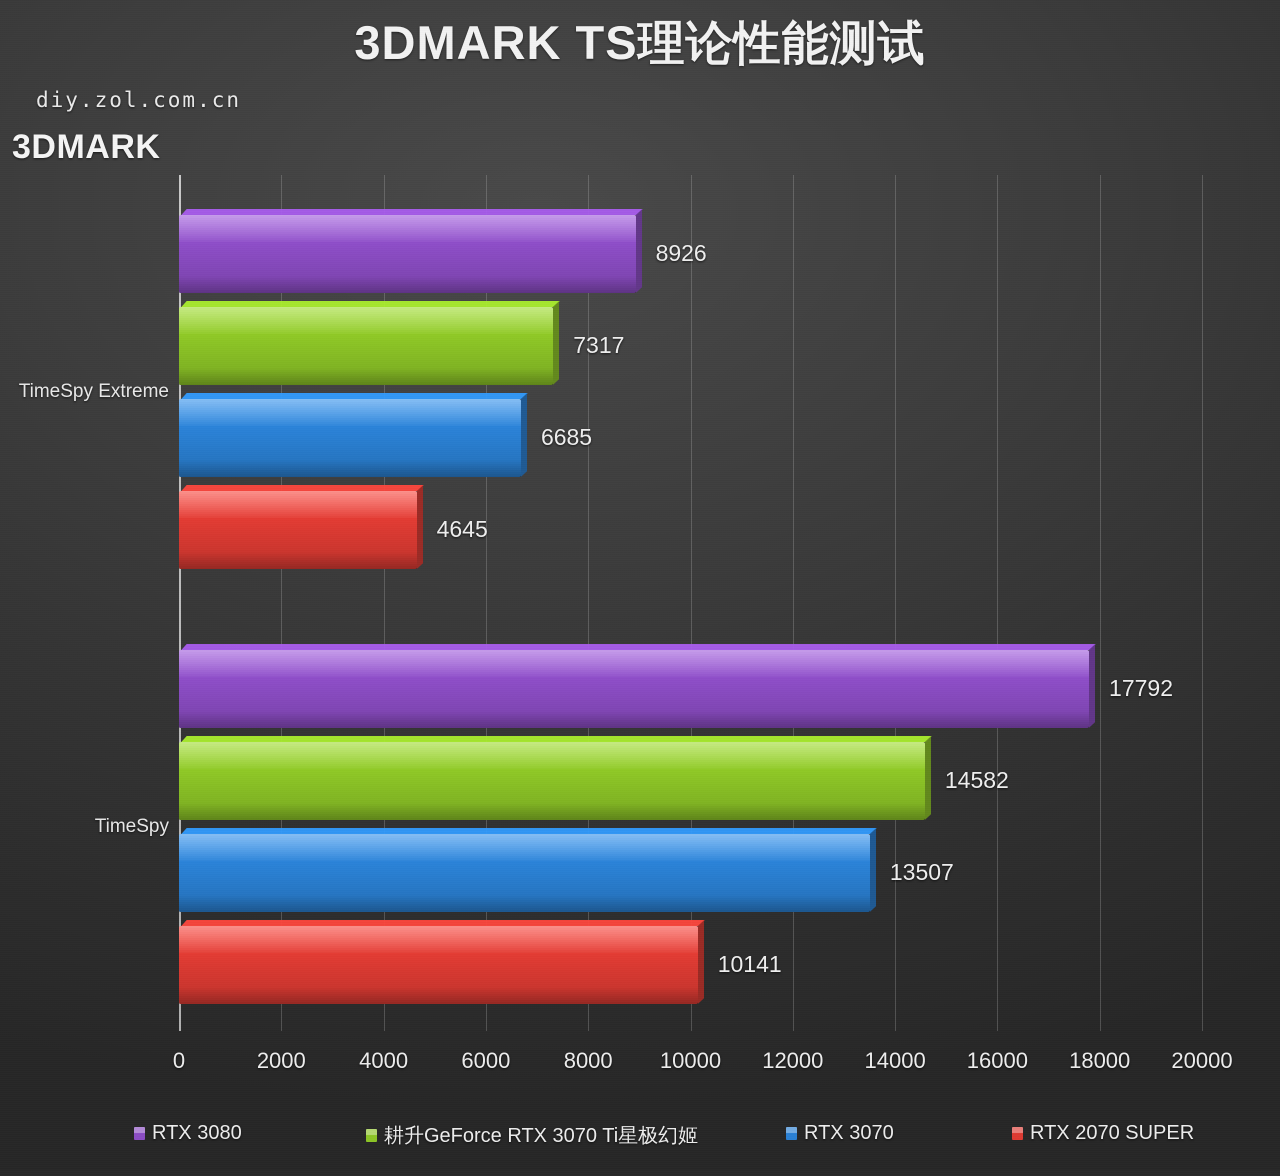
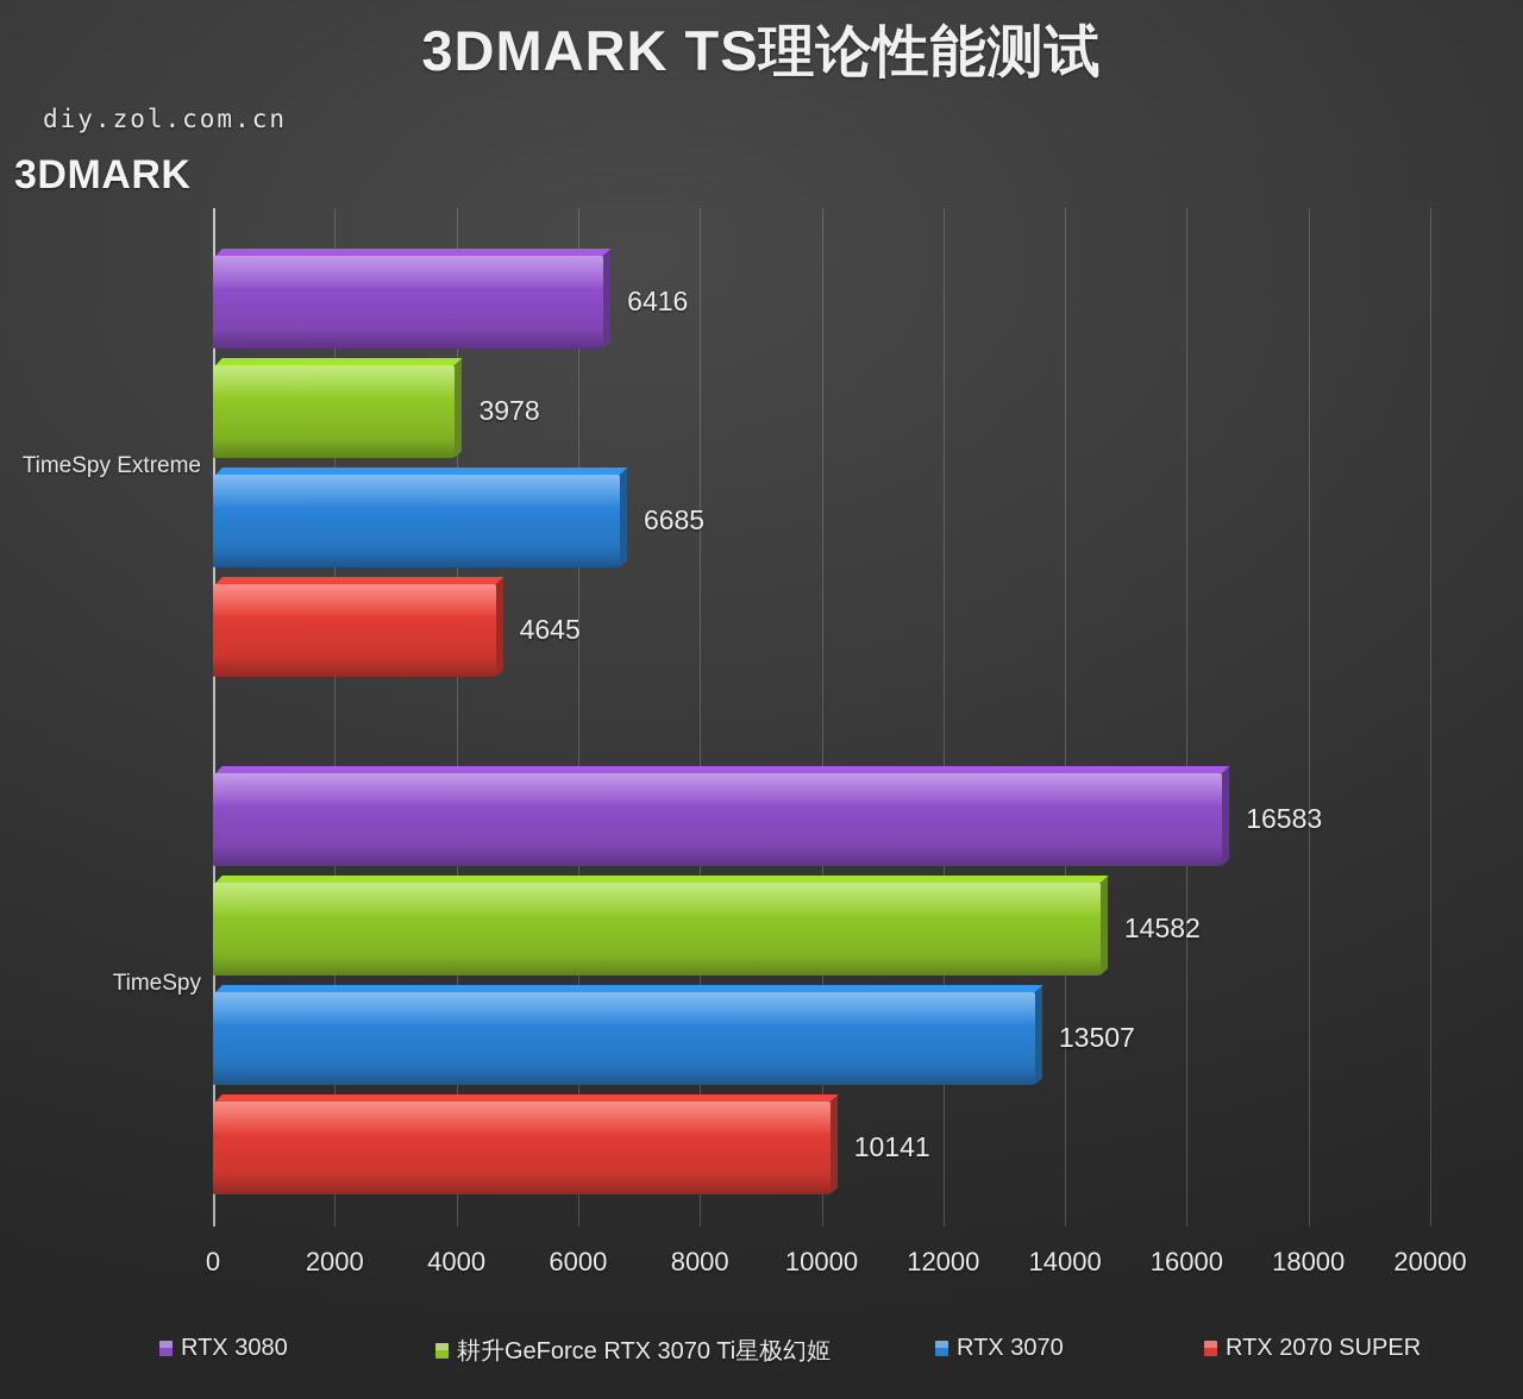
RTX 3080/TimeSpy Extreme: 8926 -> 6416
耕升GeForce RTX 3070 Ti星极幻姬/TimeSpy Extreme: 7317 -> 3978
RTX 3080/TimeSpy: 17792 -> 16583
